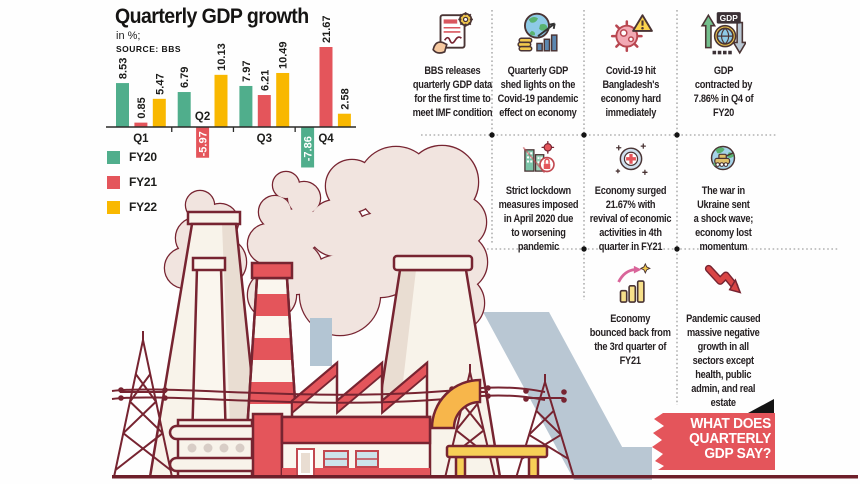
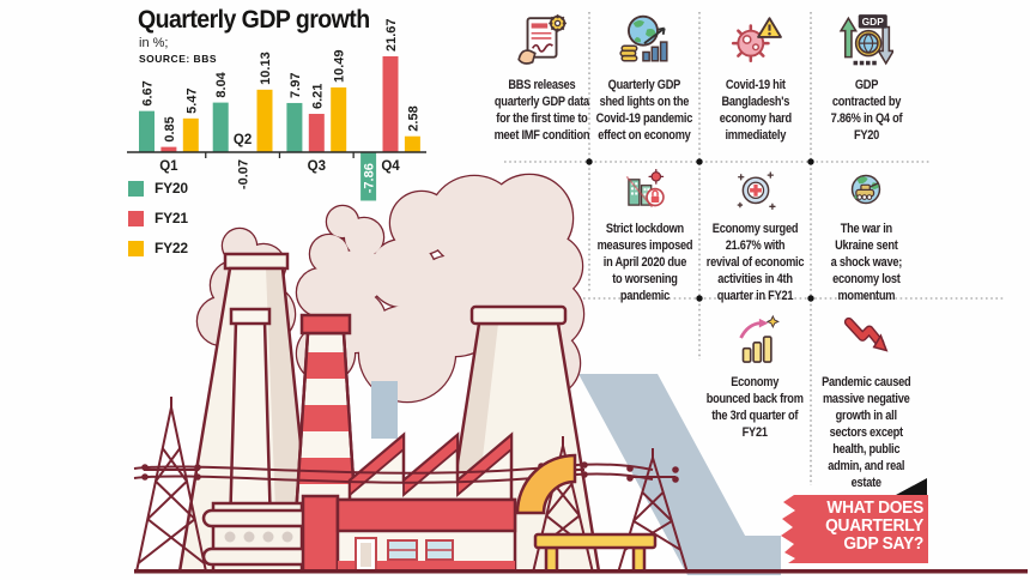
FY20/Q1: 8.53 -> 6.67
FY20/Q2: 6.79 -> 8.04
FY21/Q2: -5.97 -> -0.07
